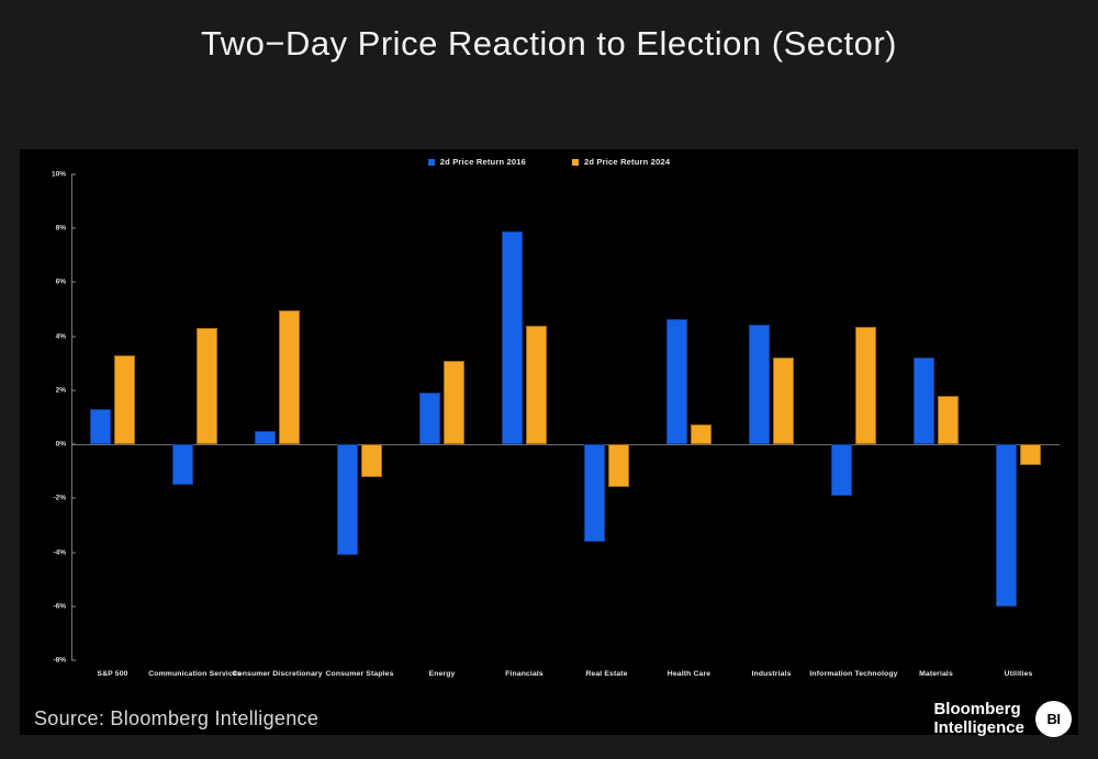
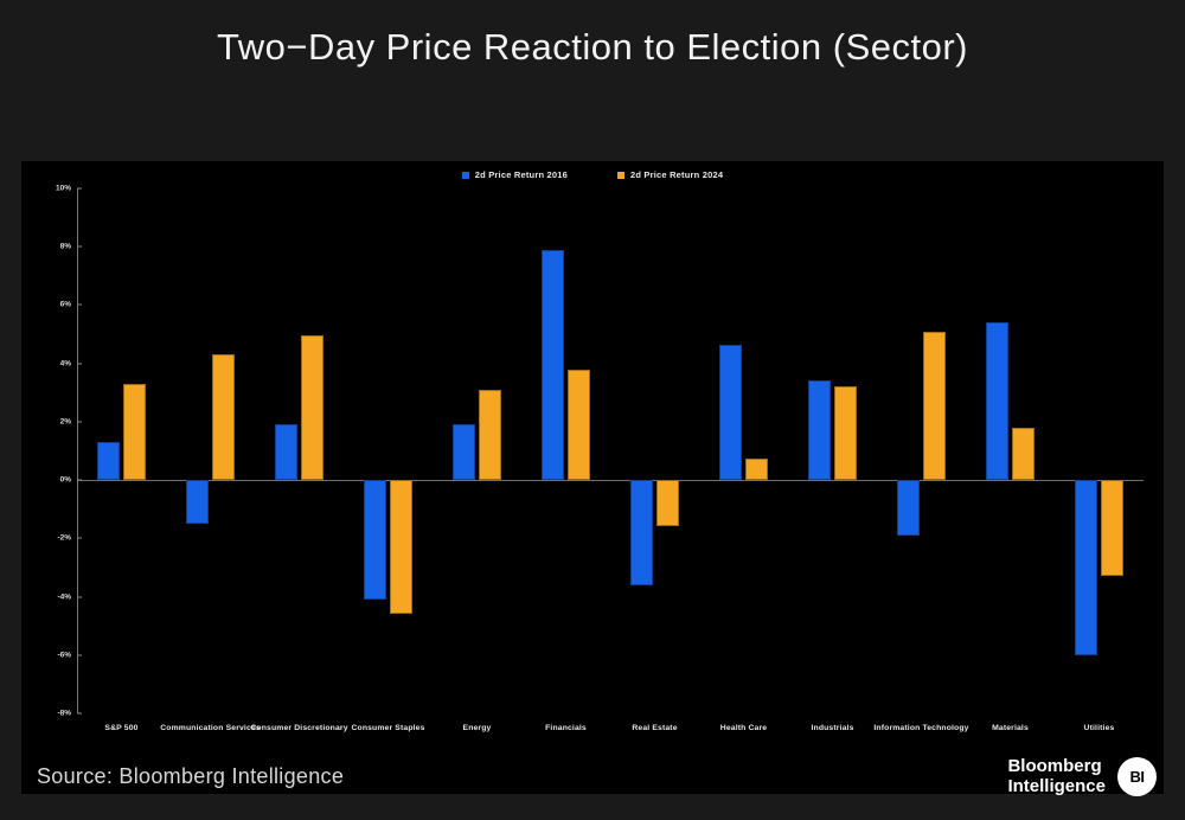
2d Price Return 2016/Consumer Discretionary: 0.5% -> 1.9%
2d Price Return 2024/Consumer Staples: -1.2% -> -4.6%
2d Price Return 2024/Financials: 4.4% -> 3.8%
2d Price Return 2016/Industrials: 4.5% -> 3.4%
2d Price Return 2024/Information Technology: 4.3% -> 5.1%
2d Price Return 2016/Materials: 3.2% -> 5.4%
2d Price Return 2024/Utilities: -0.8% -> -3.3%
